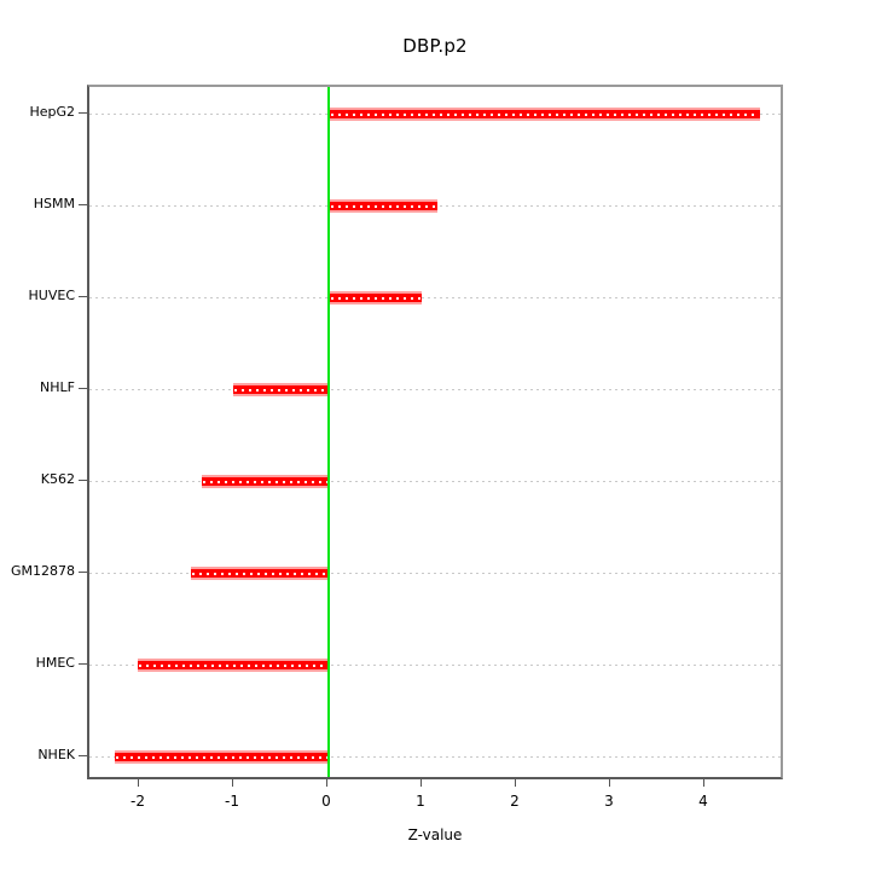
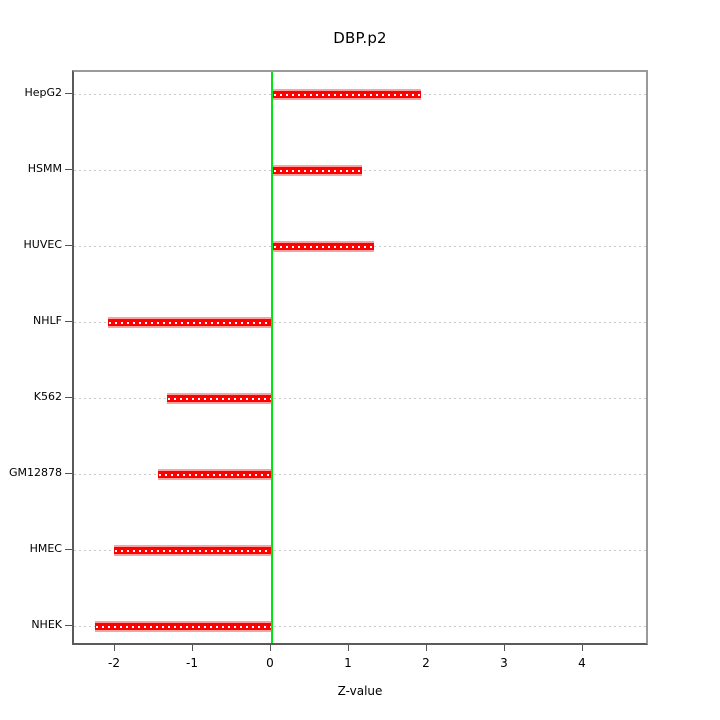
HepG2: 4.6 -> 1.9
HUVEC: 1.0 -> 1.3
NHLF: -1.0 -> -2.1
